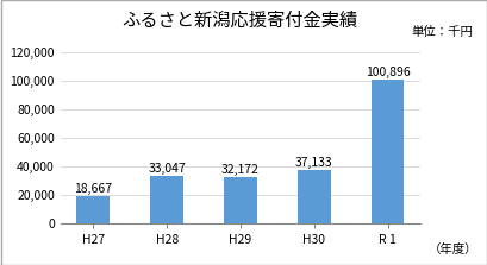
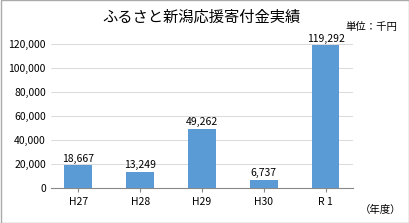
H28: 33,047 -> 13,249
H29: 32,172 -> 49,262
H30: 37,133 -> 6,737
R 1: 100,896 -> 119,292
